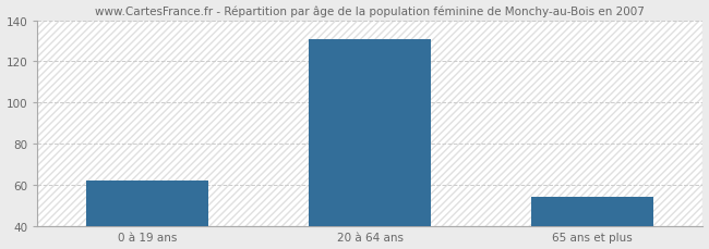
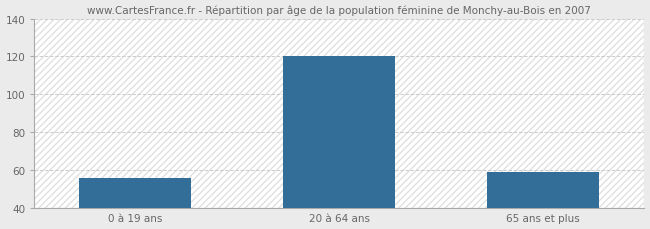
0 à 19 ans: 62 -> 56
20 à 64 ans: 131 -> 120
65 ans et plus: 54 -> 59
